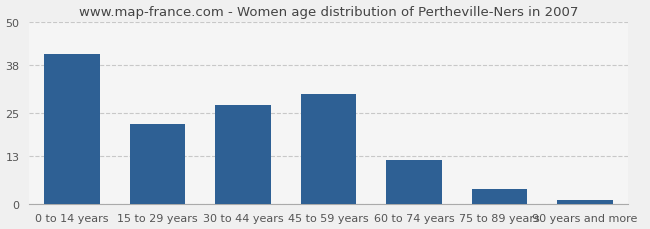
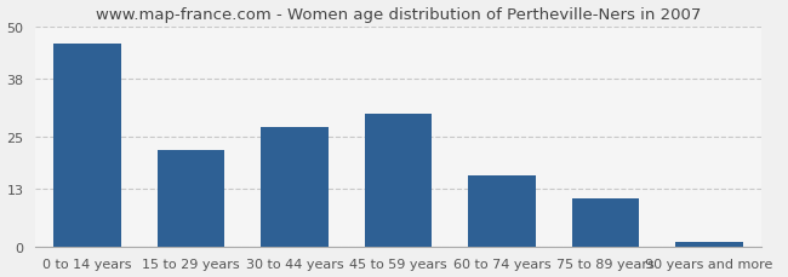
0 to 14 years: 41 -> 46
60 to 74 years: 12 -> 16
75 to 89 years: 4 -> 11
